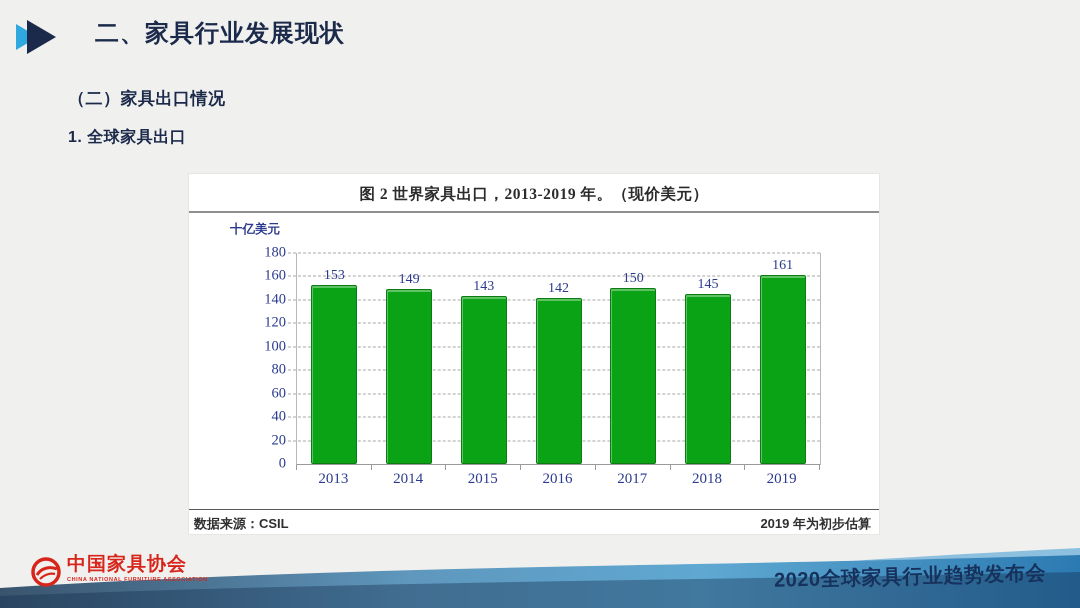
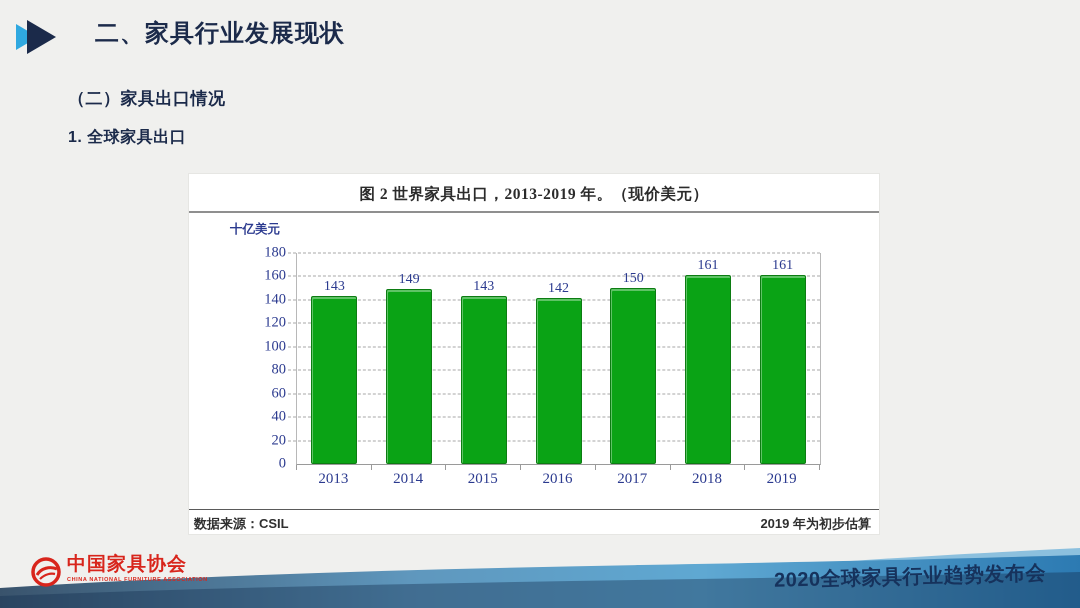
2013: 153 -> 143
2018: 145 -> 161
